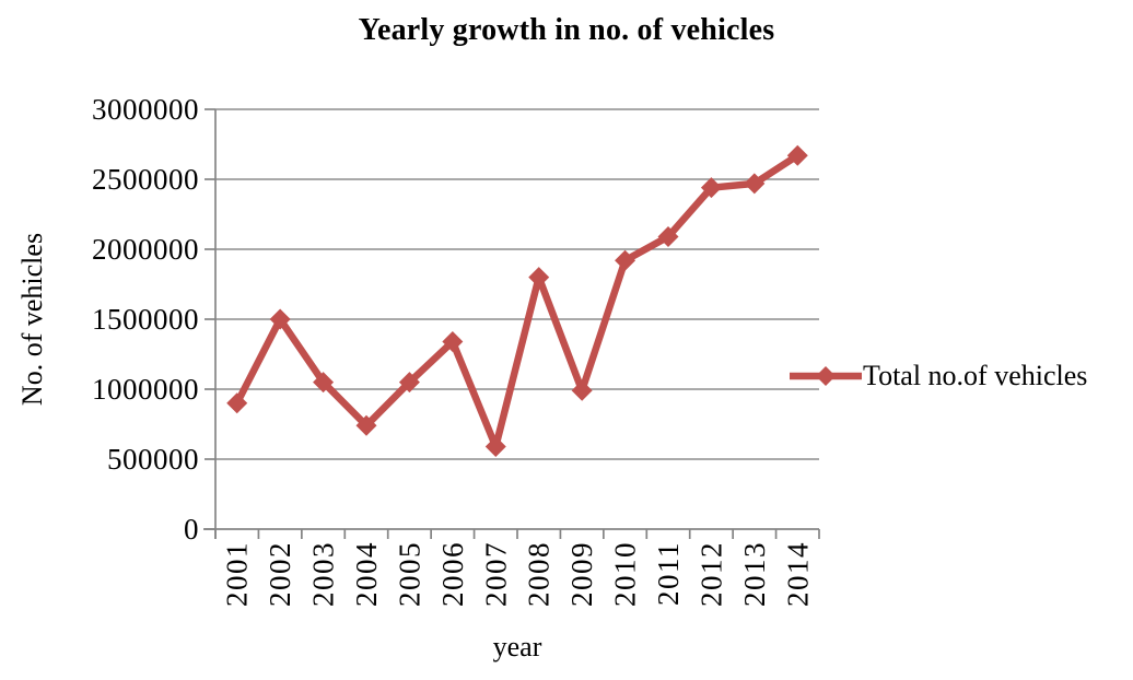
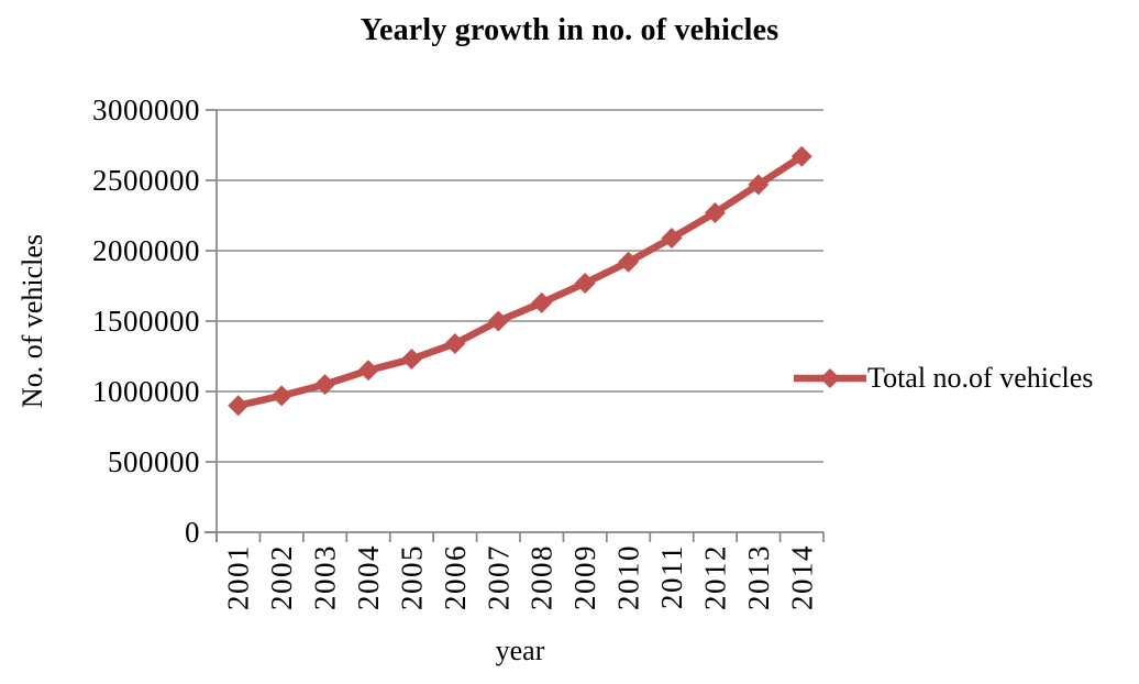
2002: 1500000 -> 970000
2004: 740000 -> 1150000
2005: 1050000 -> 1230000
2007: 590000 -> 1500000
2008: 1800000 -> 1630000
2009: 990000 -> 1770000
2012: 2440000 -> 2270000
